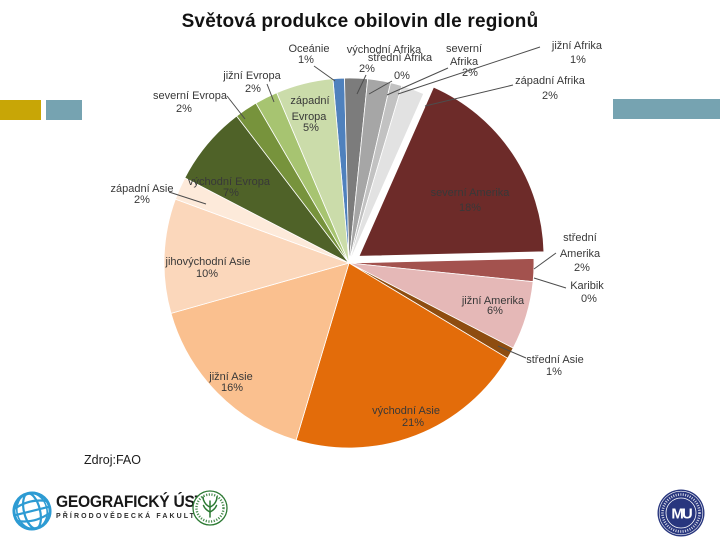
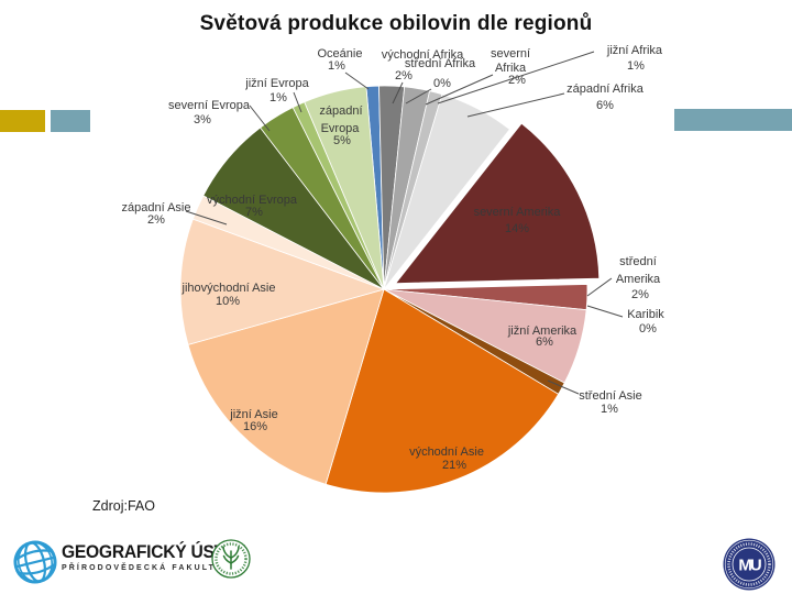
západní Afrika: 2% -> 6%
severní Amerika: 18% -> 14%
severní Evropa: 2% -> 3%
jižní Evropa: 2% -> 1%
